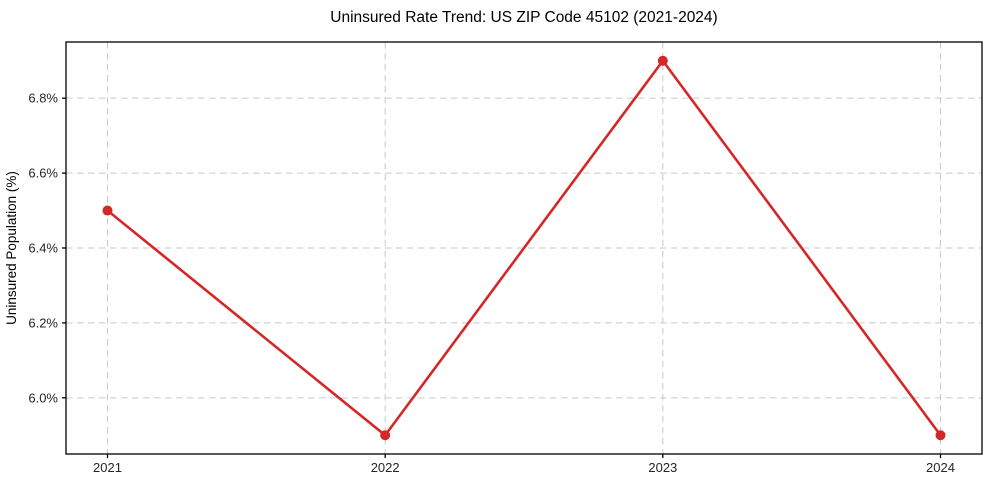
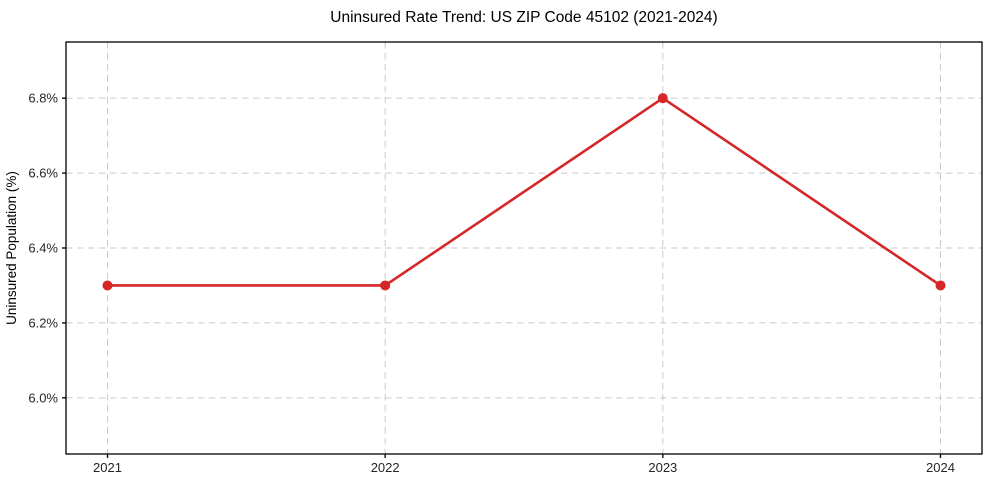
2021: 6.5% -> 6.3%
2022: 5.9% -> 6.3%
2023: 6.9% -> 6.8%
2024: 5.9% -> 6.3%
